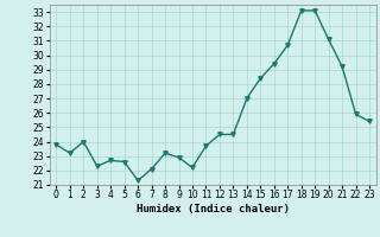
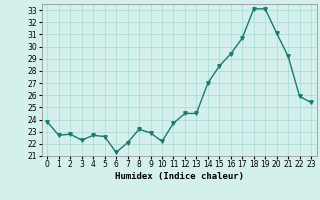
1: 23.2 -> 22.7
2: 24.0 -> 22.8
